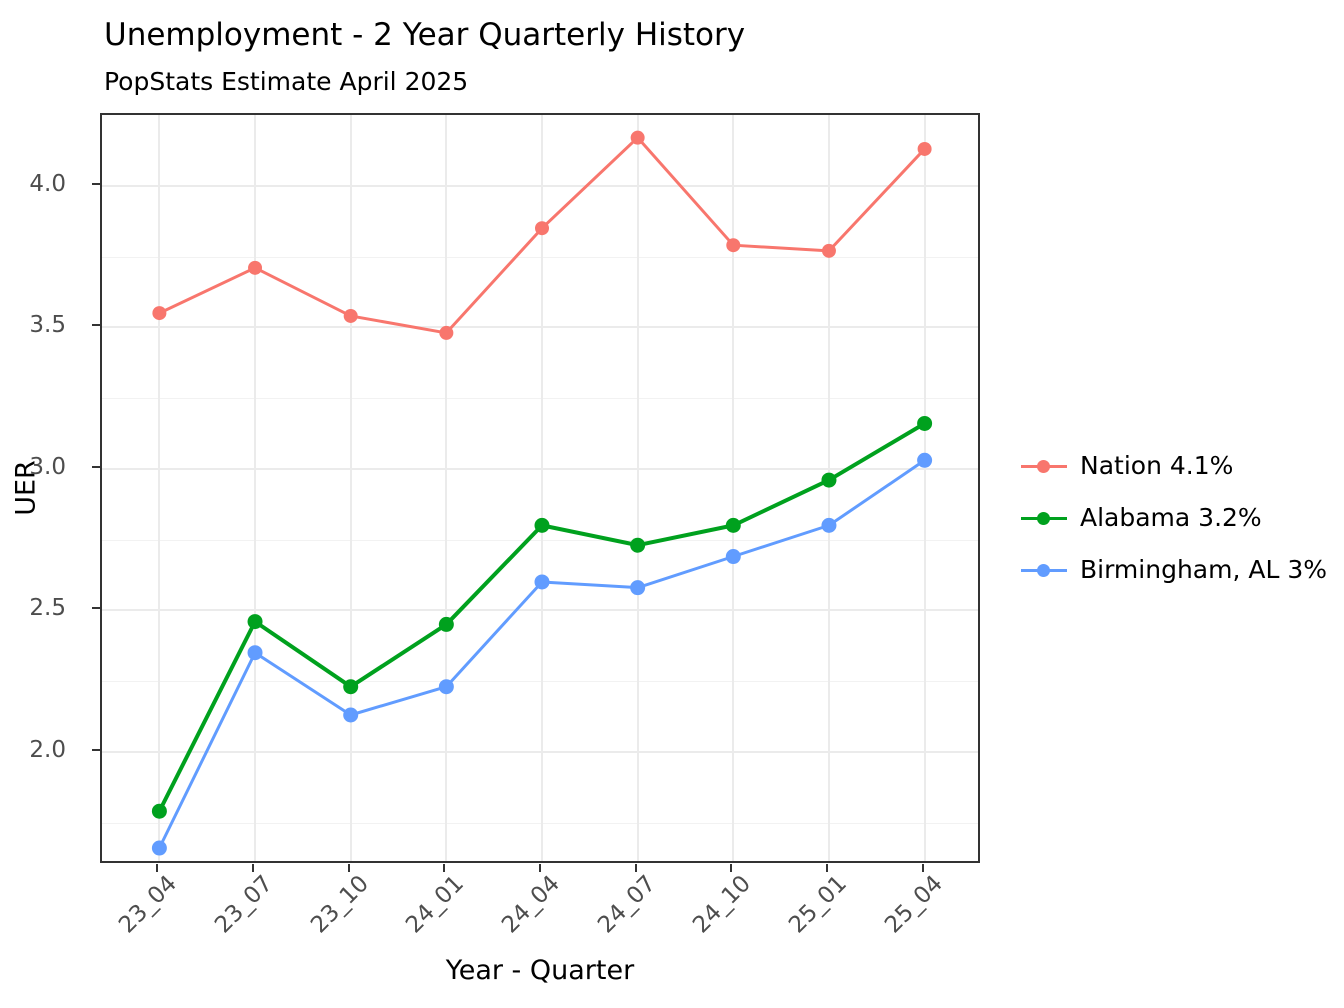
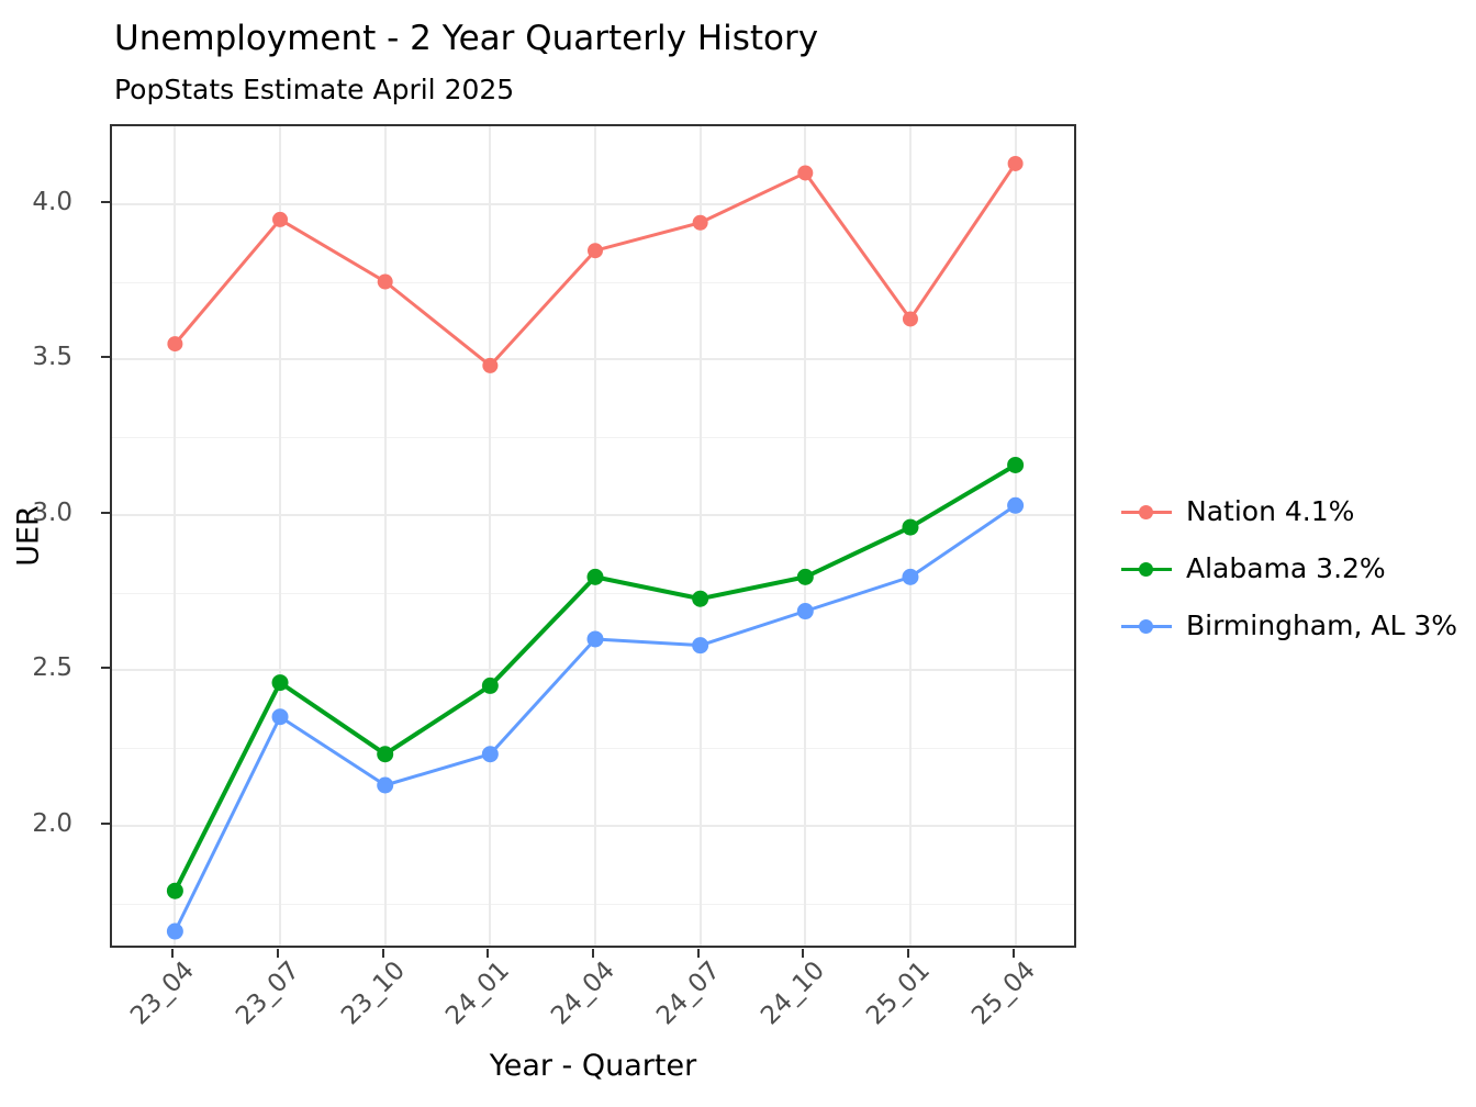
Nation 4.1%/23_07: 3.71 -> 3.95
Nation 4.1%/23_10: 3.54 -> 3.75
Nation 4.1%/24_07: 4.17 -> 3.94
Nation 4.1%/24_10: 3.79 -> 4.10
Nation 4.1%/25_01: 3.77 -> 3.63
